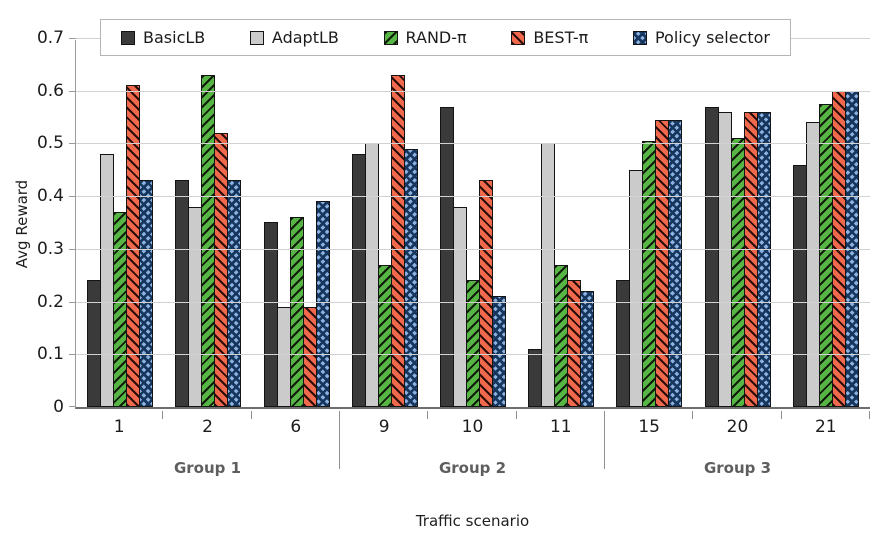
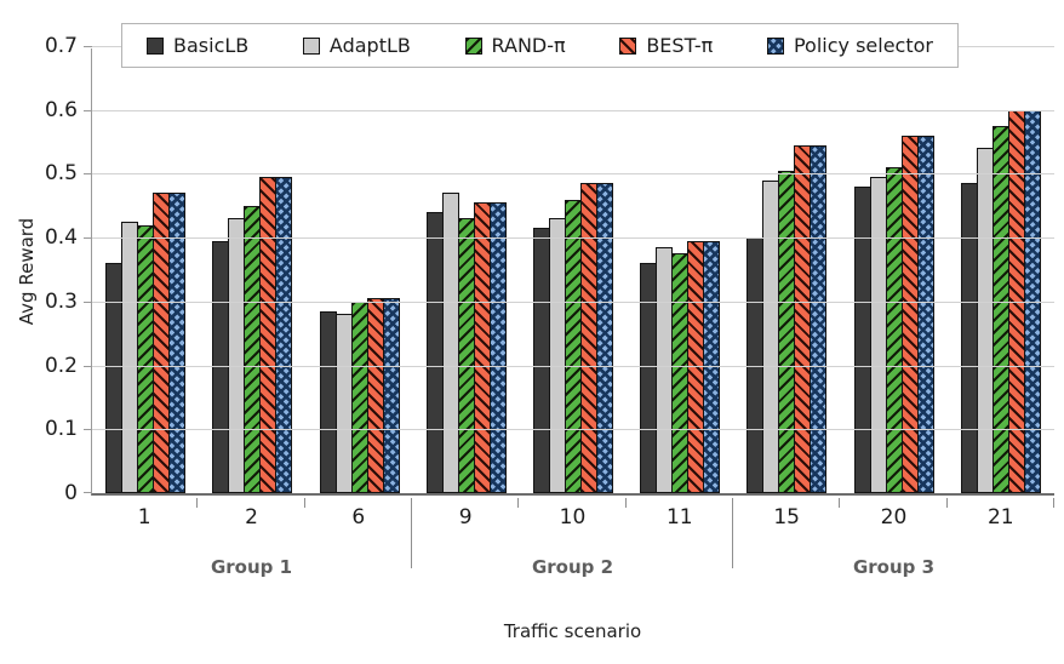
BasicLB/1: 0.24 -> 0.36
AdaptLB/1: 0.48 -> 0.42
RAND-π/1: 0.37 -> 0.42
BEST-π/1: 0.61 -> 0.47
Policy selector/1: 0.43 -> 0.47
BasicLB/2: 0.43 -> 0.40
AdaptLB/2: 0.38 -> 0.43
RAND-π/2: 0.63 -> 0.45
BEST-π/2: 0.52 -> 0.49
Policy selector/2: 0.43 -> 0.49
BasicLB/6: 0.35 -> 0.28
AdaptLB/6: 0.19 -> 0.28
RAND-π/6: 0.36 -> 0.30
BEST-π/6: 0.19 -> 0.30
Policy selector/6: 0.39 -> 0.30
BasicLB/9: 0.48 -> 0.44
AdaptLB/9: 0.50 -> 0.47
RAND-π/9: 0.27 -> 0.43
BEST-π/9: 0.63 -> 0.46
Policy selector/9: 0.49 -> 0.46
BasicLB/10: 0.57 -> 0.41
AdaptLB/10: 0.38 -> 0.43
RAND-π/10: 0.24 -> 0.46
BEST-π/10: 0.43 -> 0.48
Policy selector/10: 0.21 -> 0.48
BasicLB/11: 0.11 -> 0.36
AdaptLB/11: 0.50 -> 0.39
RAND-π/11: 0.27 -> 0.38
BEST-π/11: 0.24 -> 0.40
Policy selector/11: 0.22 -> 0.40
BasicLB/15: 0.24 -> 0.40
AdaptLB/15: 0.45 -> 0.49
BasicLB/20: 0.57 -> 0.48
AdaptLB/20: 0.56 -> 0.49
BasicLB/21: 0.46 -> 0.48
